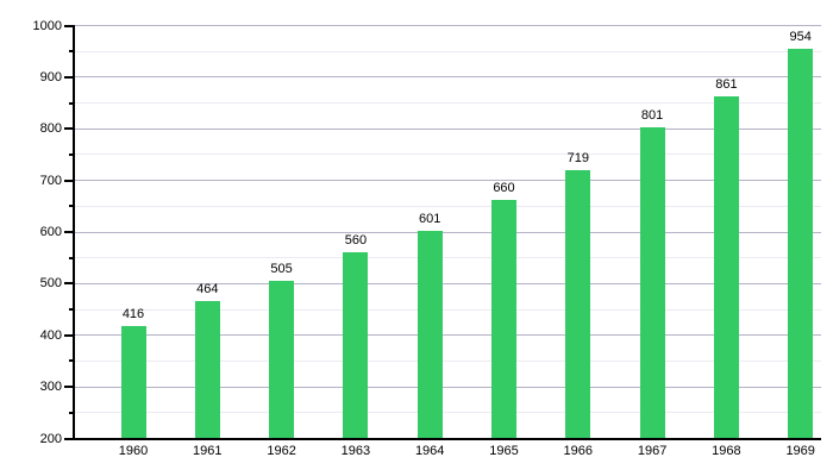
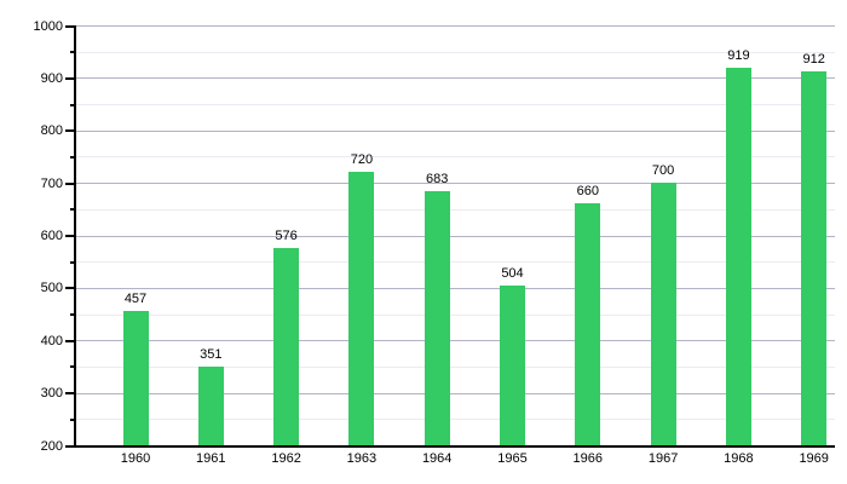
1960: 416 -> 457
1961: 464 -> 351
1962: 505 -> 576
1963: 560 -> 720
1964: 601 -> 683
1965: 660 -> 504
1966: 719 -> 660
1967: 801 -> 700
1968: 861 -> 919
1969: 954 -> 912
